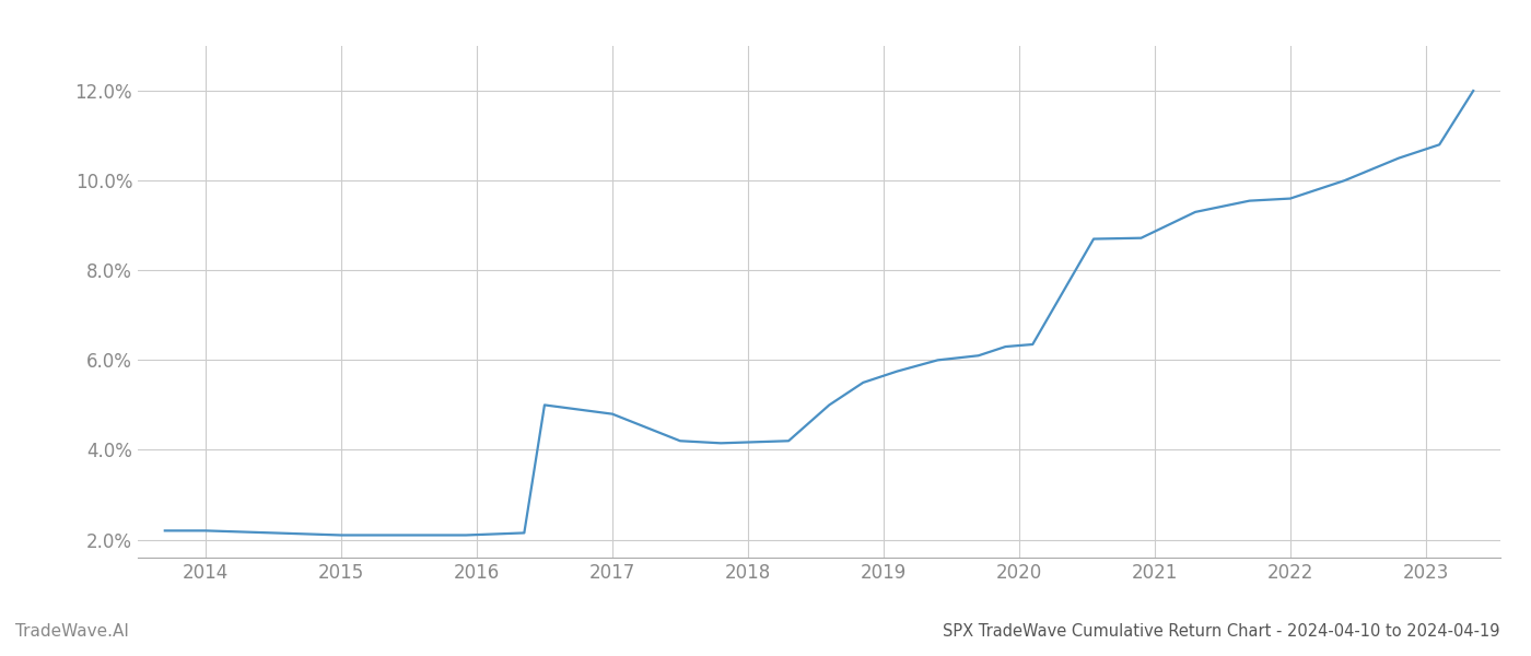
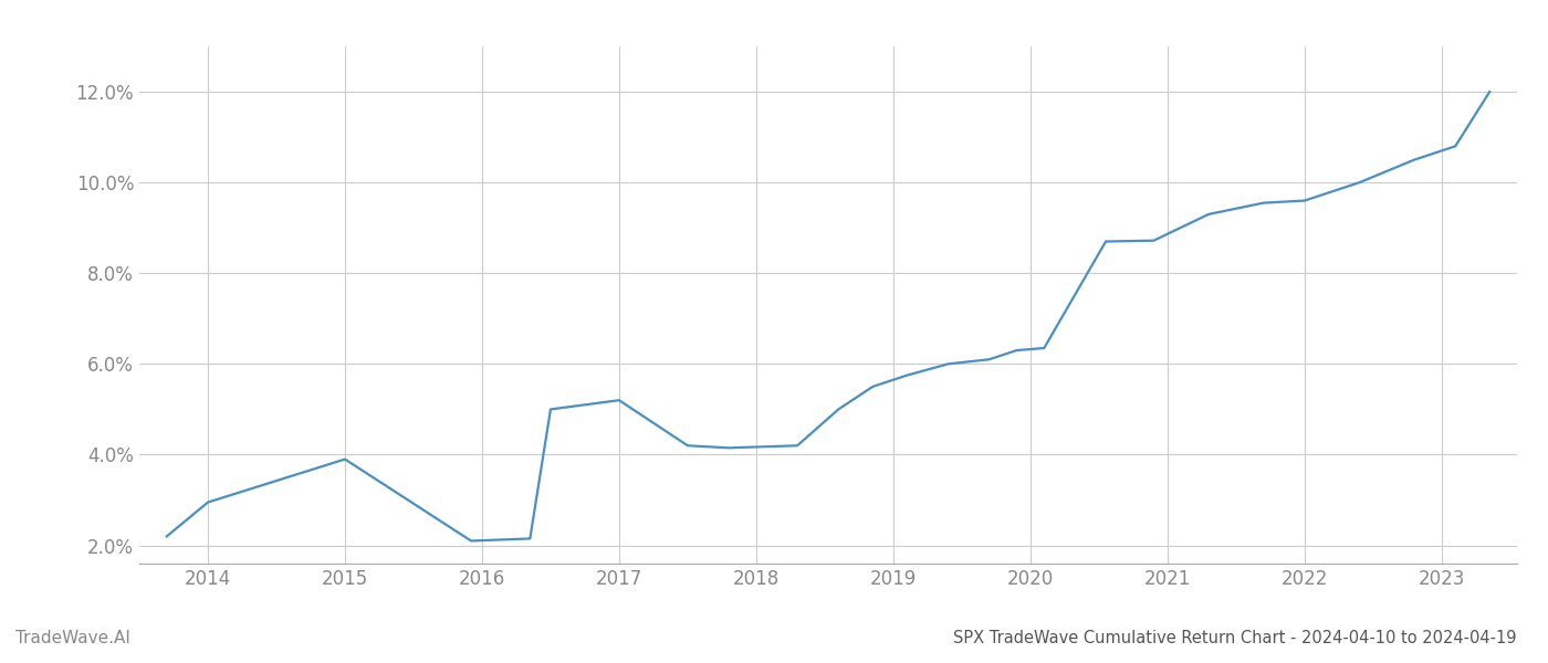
2014: 2.20% -> 2.95%
2015: 2.10% -> 3.90%
2017: 4.80% -> 5.20%
